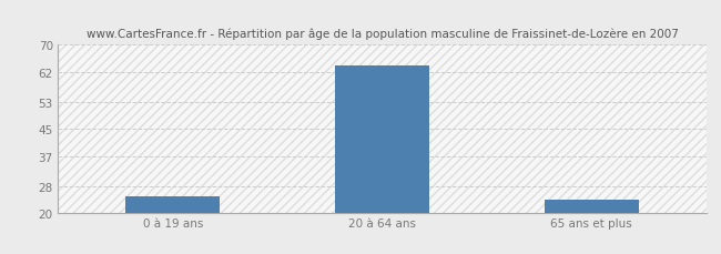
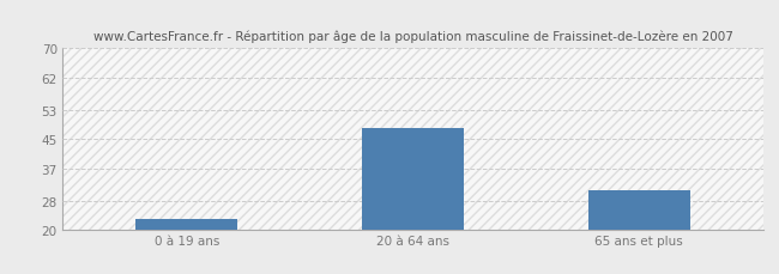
0 à 19 ans: 25 -> 23
20 à 64 ans: 64 -> 48
65 ans et plus: 24 -> 31
